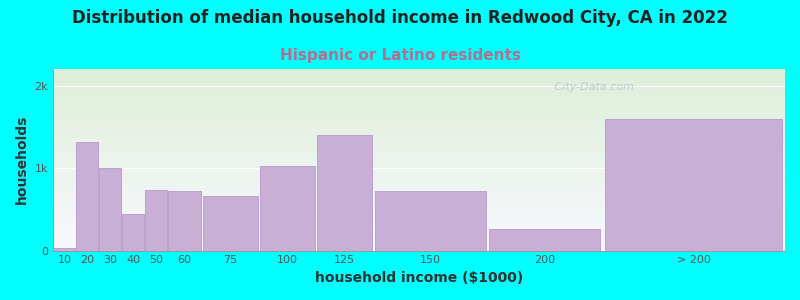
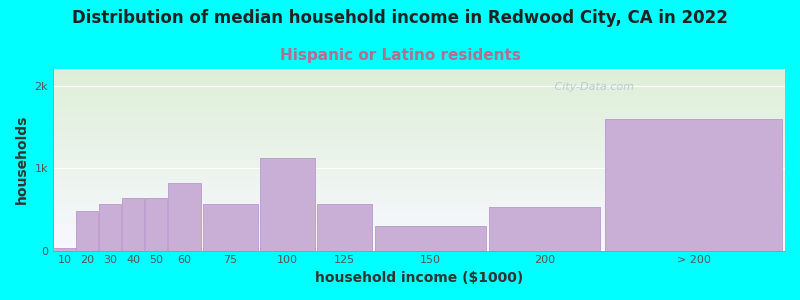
20: 1.32k -> 0.48k
30: 1.00k -> 0.56k
40: 0.44k -> 0.64k
50: 0.74k -> 0.64k
60: 0.72k -> 0.82k
75: 0.66k -> 0.56k
100: 1.02k -> 1.12k
125: 1.40k -> 0.57k
150: 0.72k -> 0.30k
200: 0.26k -> 0.53k
